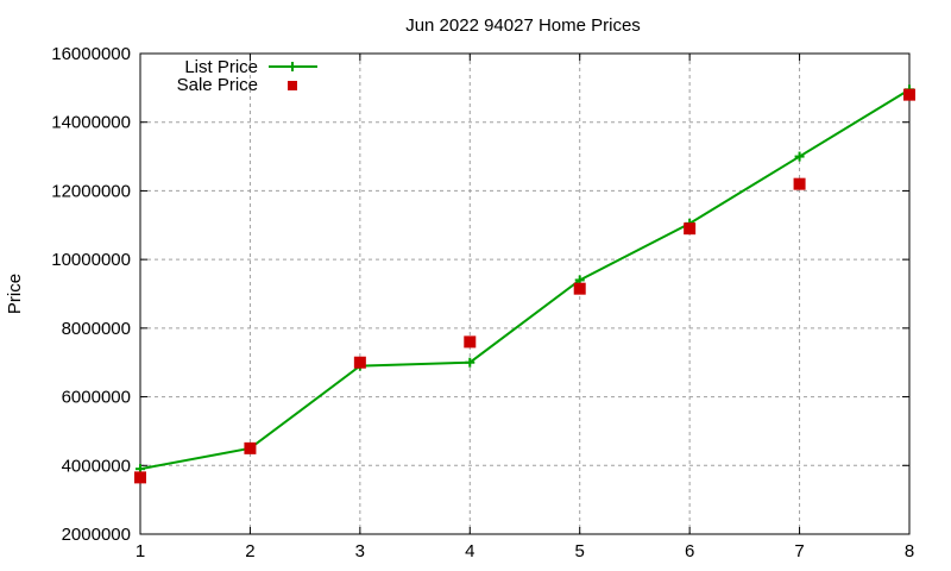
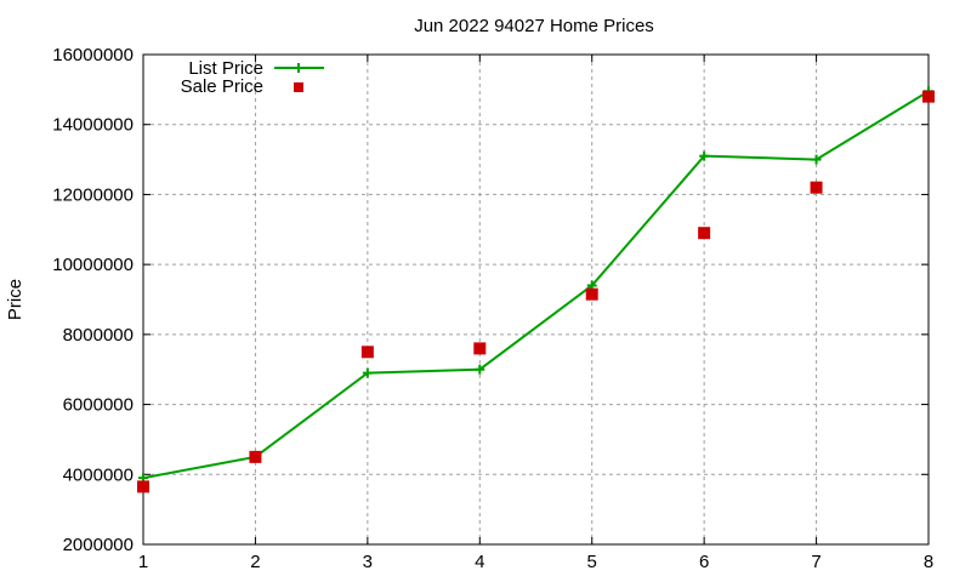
Sale Price/3: 7000000 -> 7500000
List Price/6: 11000000 -> 13100000
